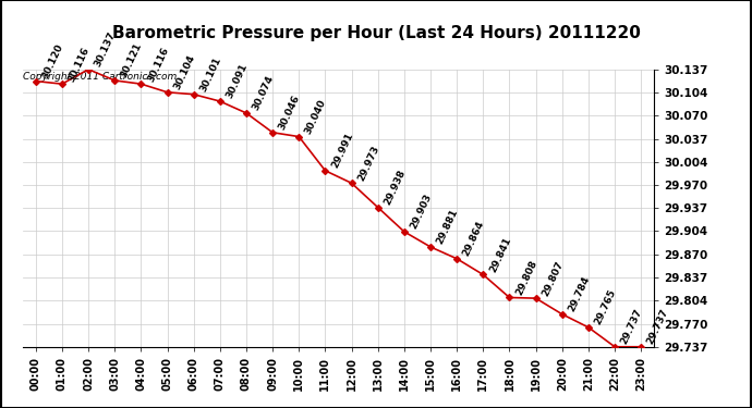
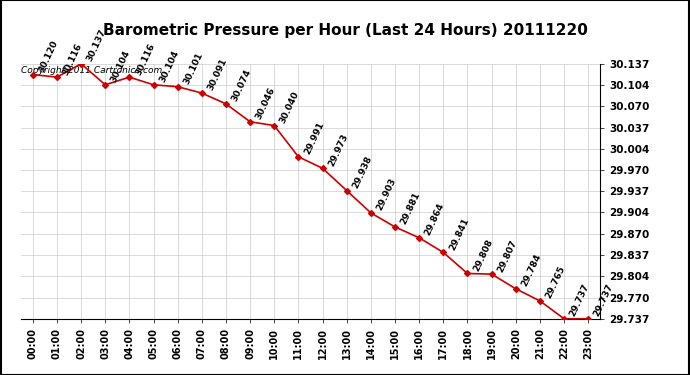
03:00: 30.121 -> 30.104
